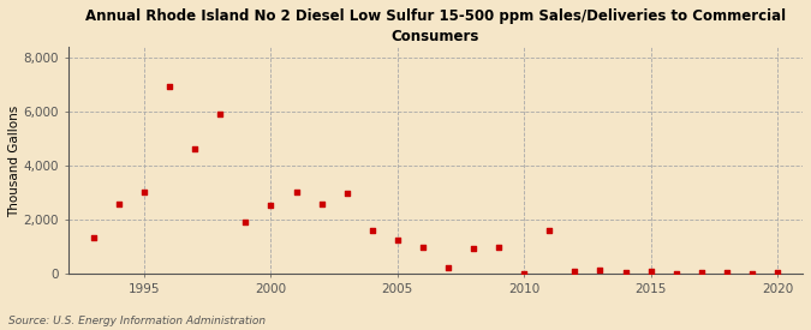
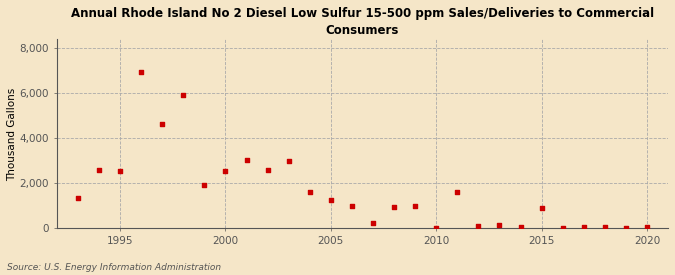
1995: 3,050 -> 2,550
2015: 100 -> 900
